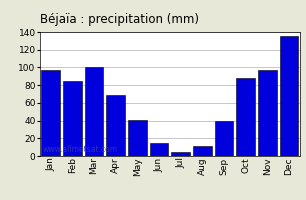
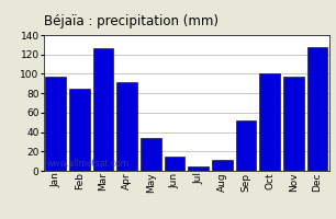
Mar: 100 -> 126
Apr: 69 -> 92
May: 41 -> 34
Sep: 40 -> 52
Oct: 88 -> 100
Dec: 135 -> 128
